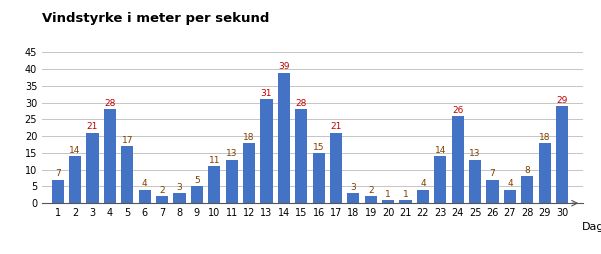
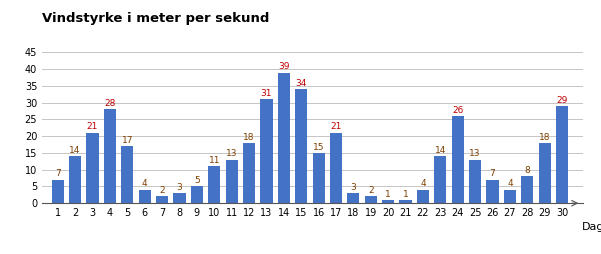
15: 28 -> 34
